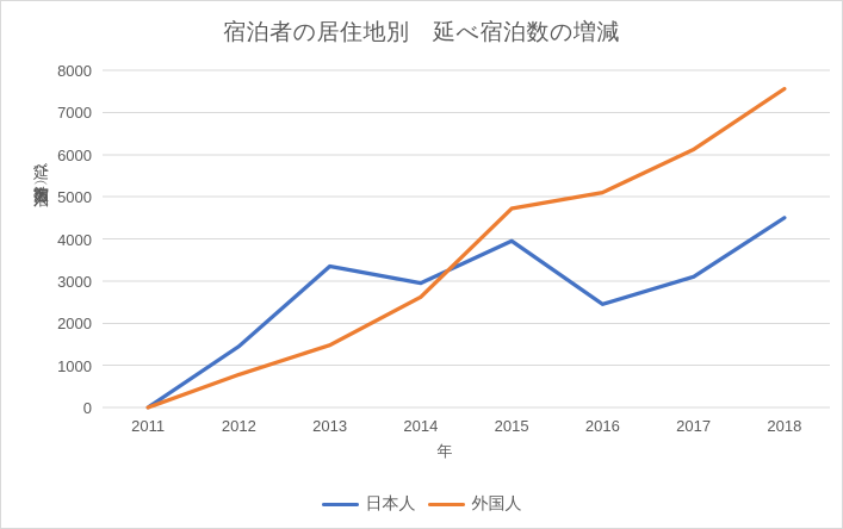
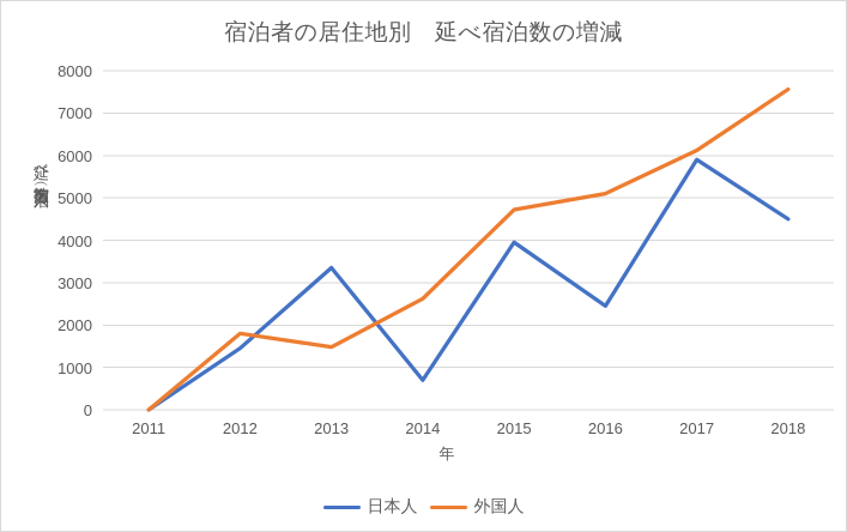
外国人/2012: 800 -> 1800
日本人/2014: 3000 -> 700
日本人/2017: 3100 -> 5900
